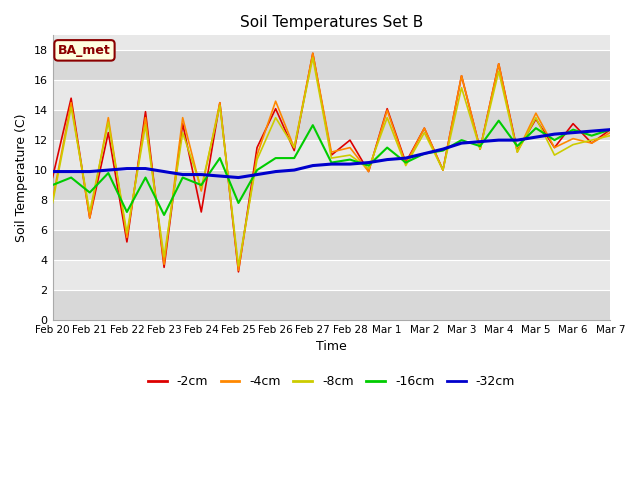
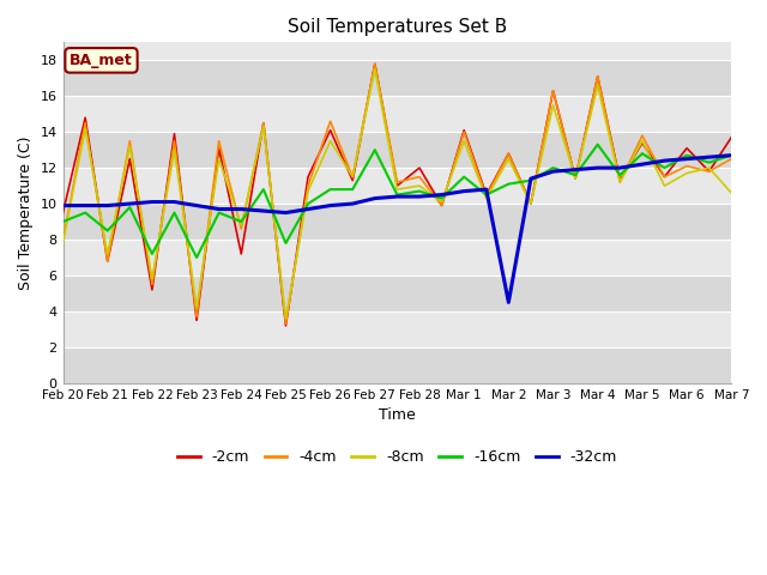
-32cm/Mar 2: 11.1 -> 4.5
-2cm/Mar 7: 12.7 -> 13.7
-8cm/Mar 7: 12.3 -> 10.6
